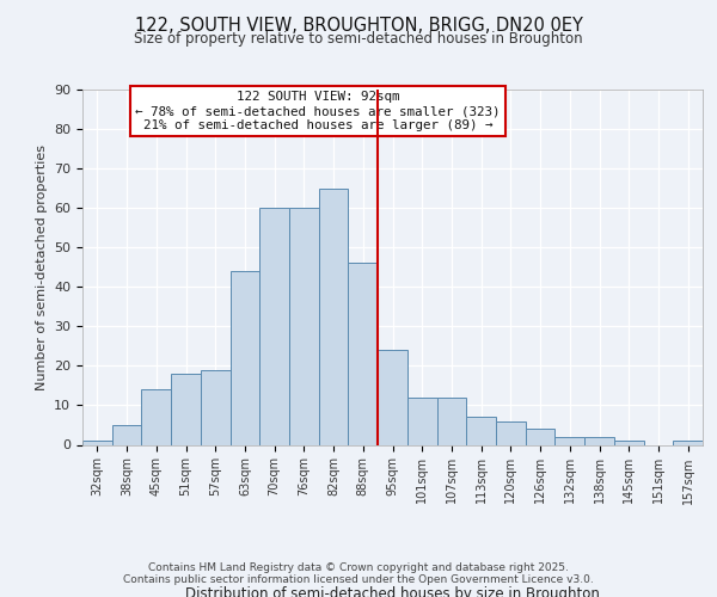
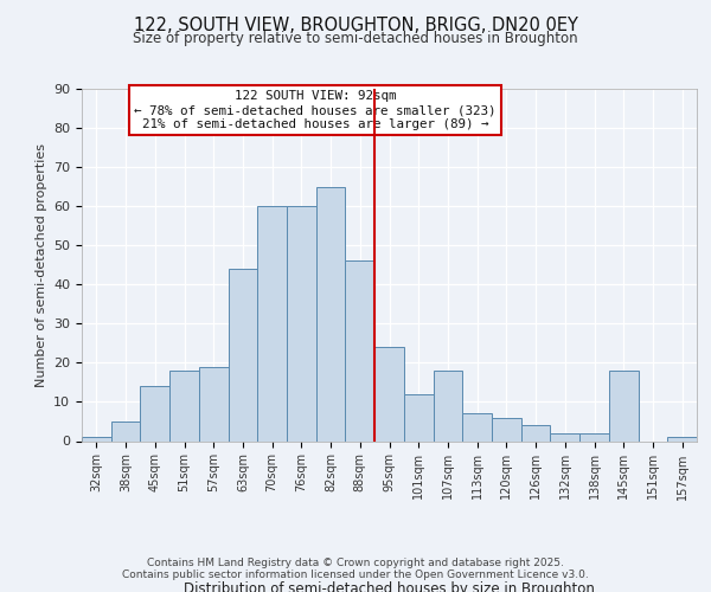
107sqm: 12 -> 18
145sqm: 1 -> 18
